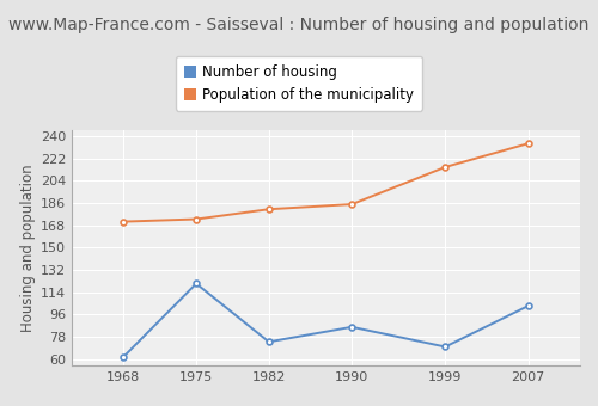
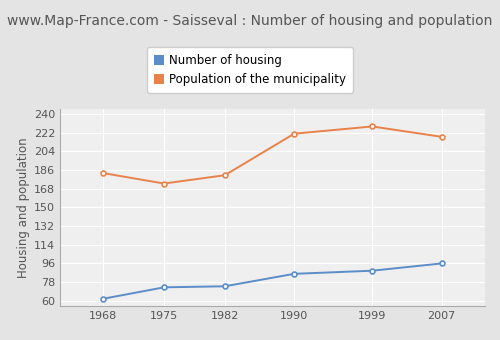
Population of the municipality/1968: 171 -> 183
Number of housing/1975: 121 -> 73
Population of the municipality/1990: 185 -> 221
Number of housing/1999: 70 -> 89
Population of the municipality/1999: 215 -> 228
Number of housing/2007: 103 -> 96
Population of the municipality/2007: 234 -> 218
